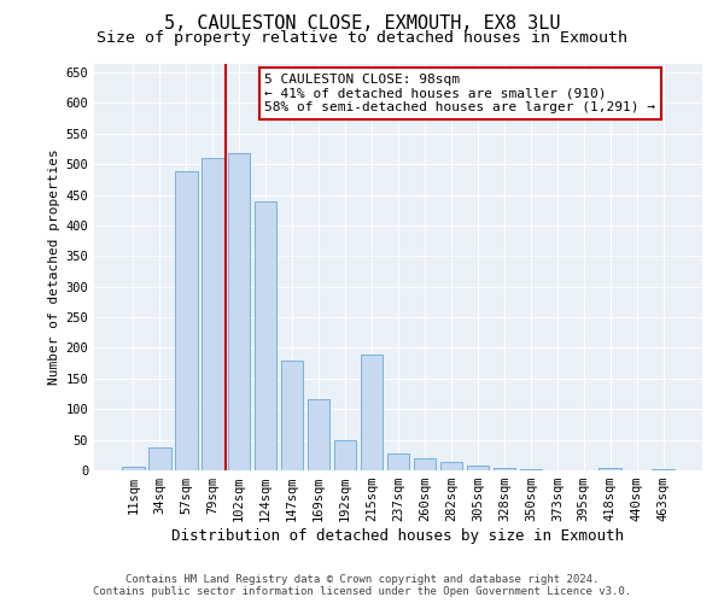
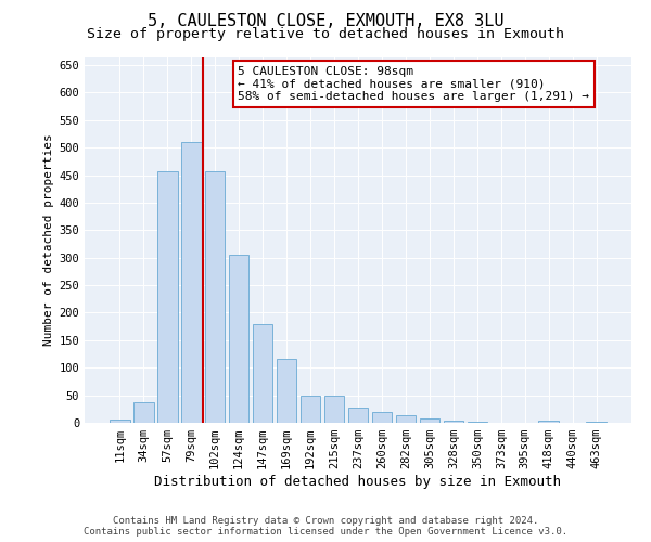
57sqm: 488 -> 457
102sqm: 518 -> 457
124sqm: 440 -> 305
215sqm: 190 -> 50
